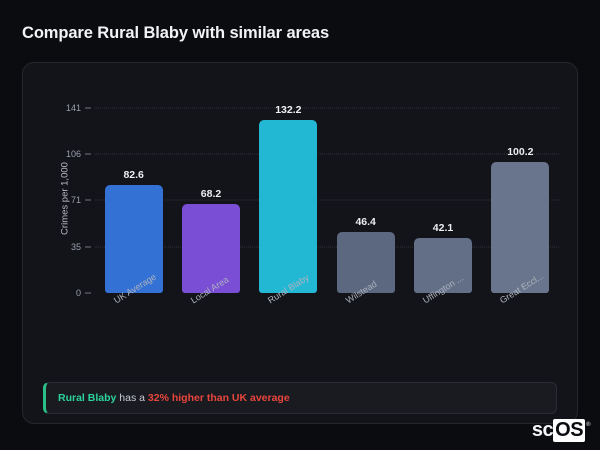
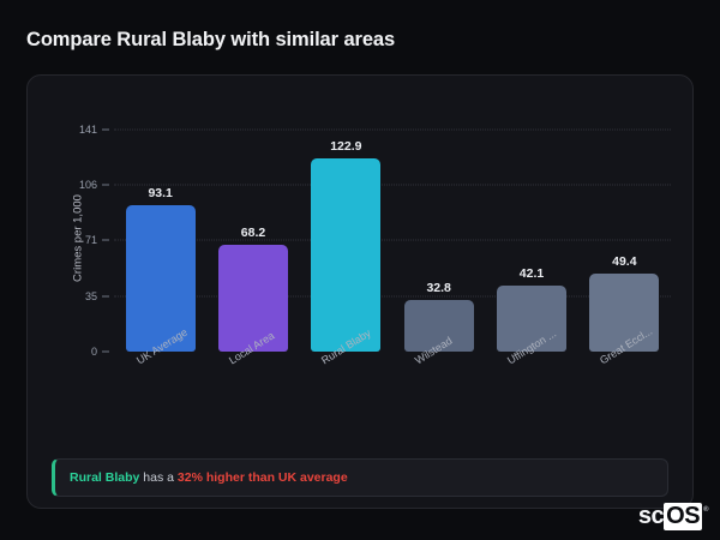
UK Average: 82.6 -> 93.1
Rural Blaby: 132.2 -> 122.9
Wilstead: 46.4 -> 32.8
Great Eccl...: 100.2 -> 49.4
